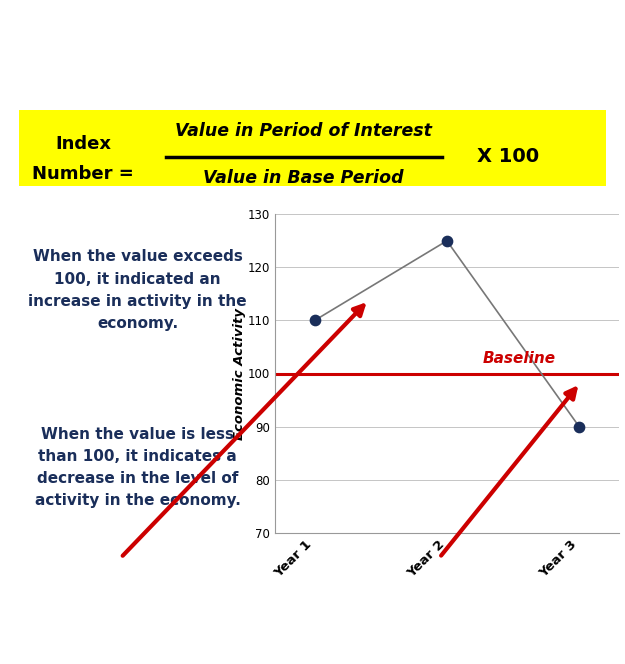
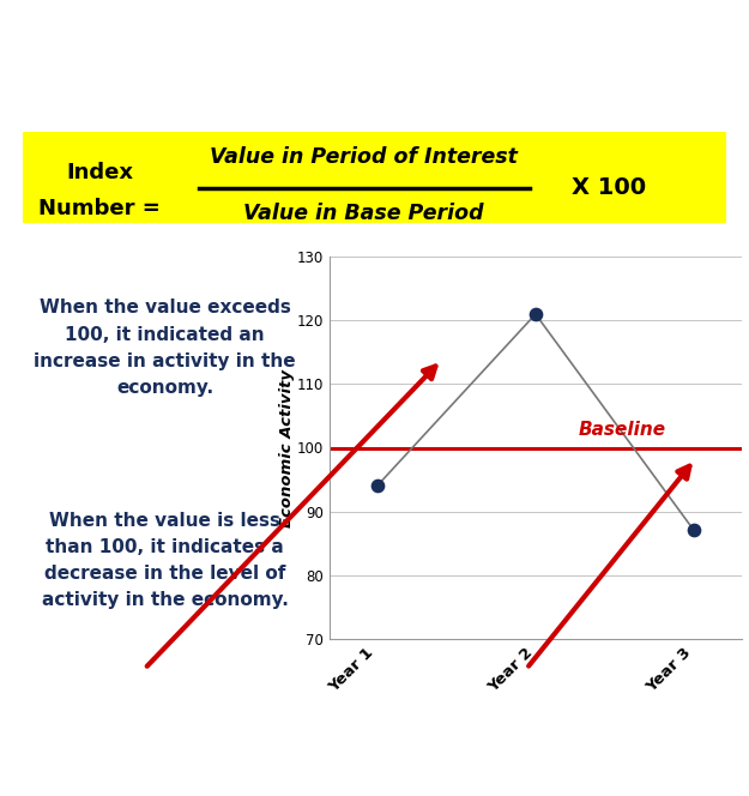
Year 1: 110 -> 94
Year 2: 125 -> 121
Year 3: 90 -> 87
